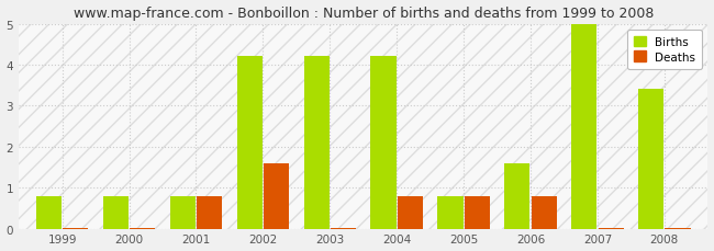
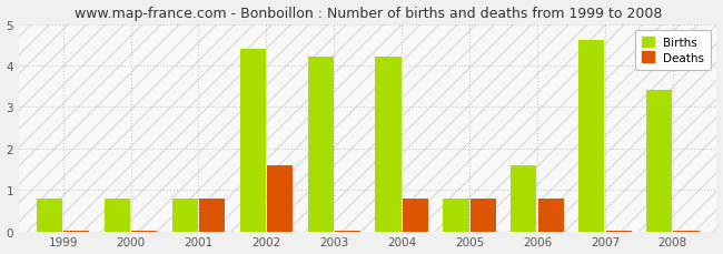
Births/2002: 4.2 -> 4.4
Births/2007: 5.0 -> 4.6
